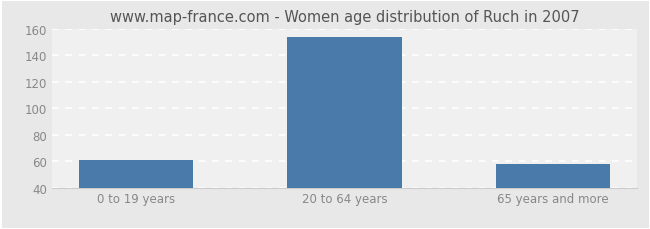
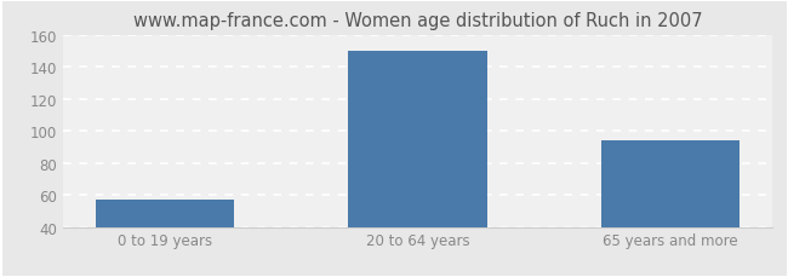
0 to 19 years: 61 -> 57
20 to 64 years: 154 -> 150
65 years and more: 58 -> 94
